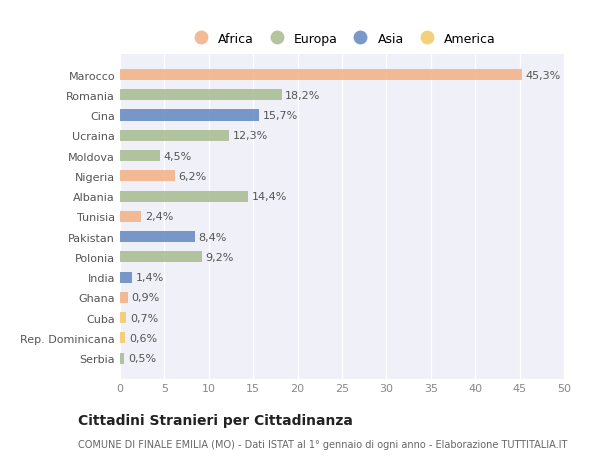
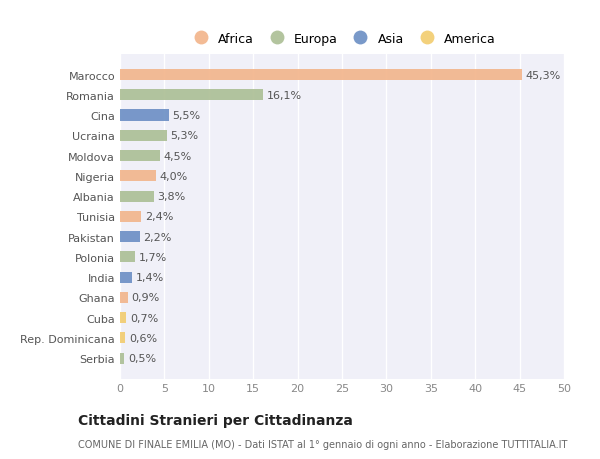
Romania: 18,2% -> 16,1%
Cina: 15,7% -> 5,5%
Ucraina: 12,3% -> 5,3%
Nigeria: 6,2% -> 4,0%
Albania: 14,4% -> 3,8%
Pakistan: 8,4% -> 2,2%
Polonia: 9,2% -> 1,7%
